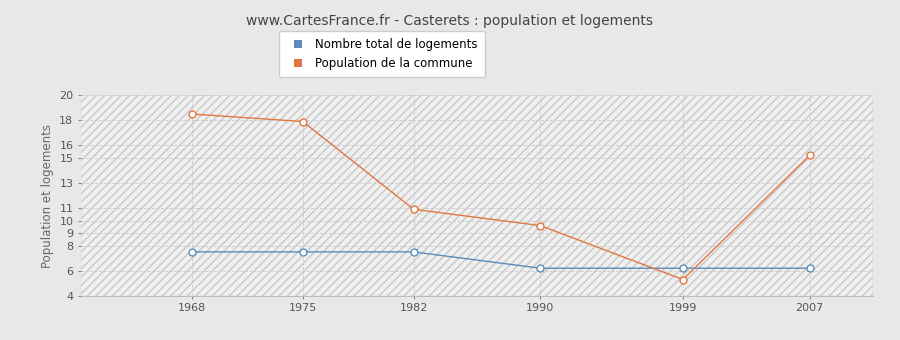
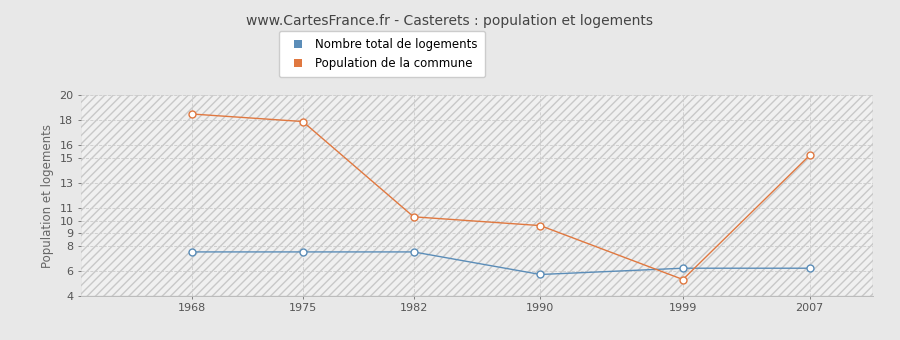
Population de la commune/1982: 10.9 -> 10.3
Nombre total de logements/1990: 6.2 -> 5.7
